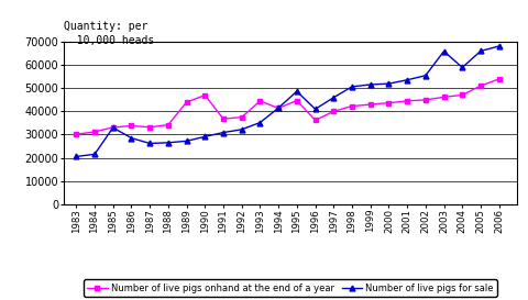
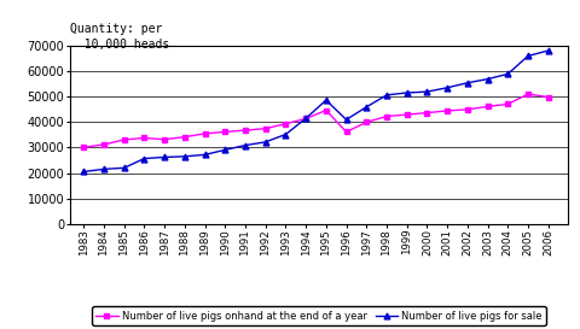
Number of live pigs for sale/1985: 33000 -> 22000
Number of live pigs for sale/1986: 28500 -> 25700
Number of live pigs onhand at the end of a year/1989: 44000 -> 35500
Number of live pigs onhand at the end of a year/1990: 47000 -> 36200
Number of live pigs onhand at the end of a year/1993: 44500 -> 39400
Number of live pigs for sale/2003: 66000 -> 57000
Number of live pigs onhand at the end of a year/2006: 54000 -> 49900
